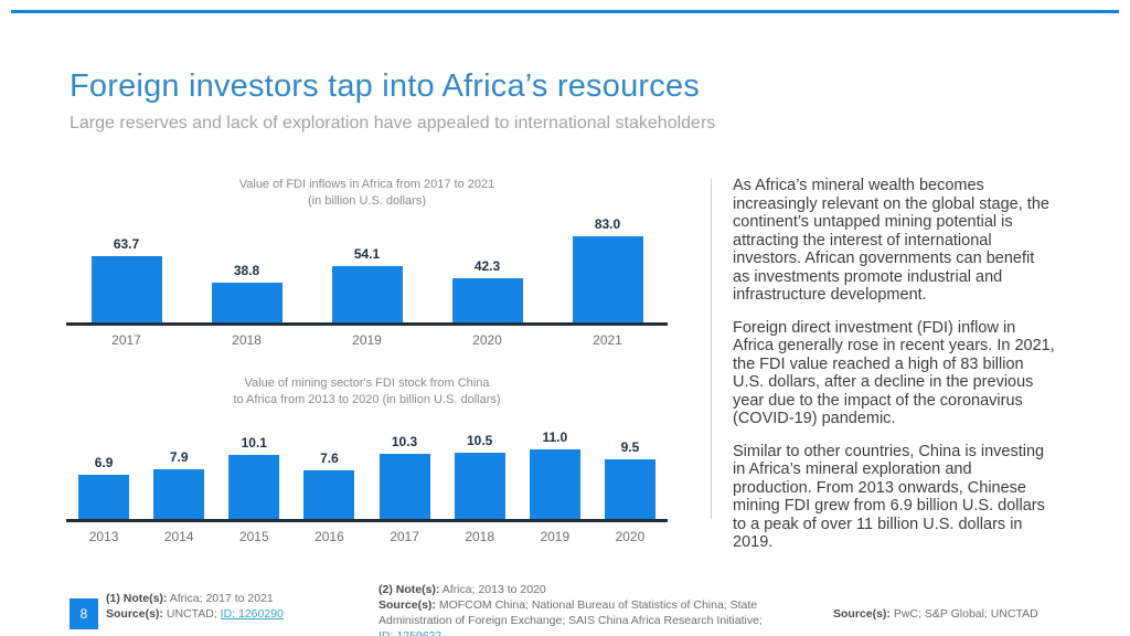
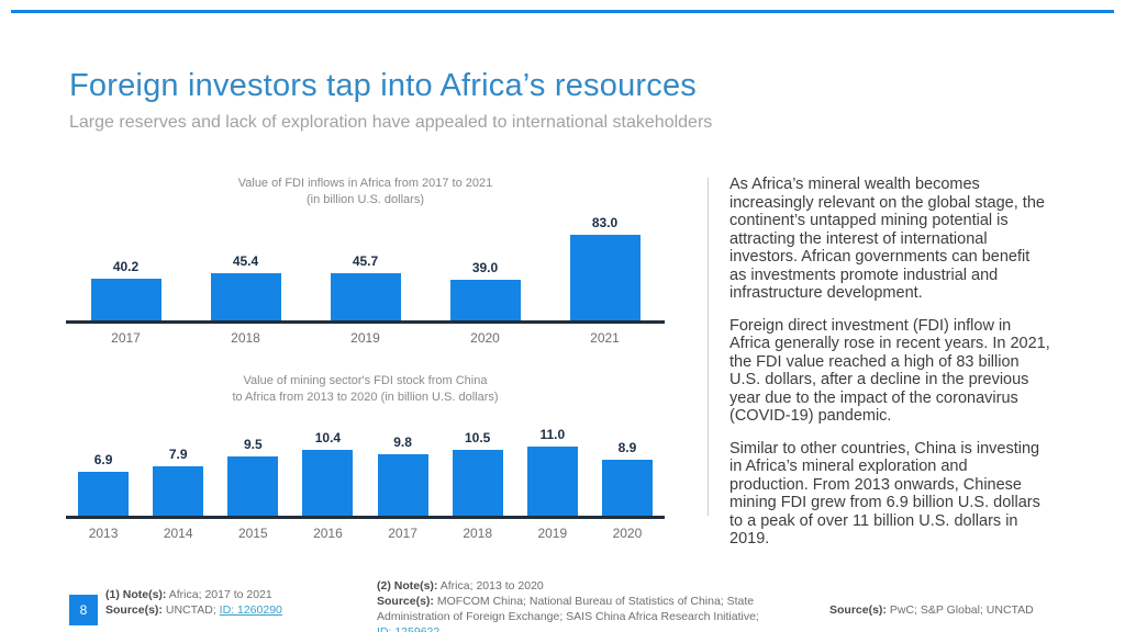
Value of FDI inflows in Africa from 2017 to 2021/2017: 63.7 -> 40.2
Value of FDI inflows in Africa from 2017 to 2021/2018: 38.8 -> 45.4
Value of FDI inflows in Africa from 2017 to 2021/2019: 54.1 -> 45.7
Value of FDI inflows in Africa from 2017 to 2021/2020: 42.3 -> 39.0
Value of mining sector's FDI stock from China/2015: 10.1 -> 9.5
Value of mining sector's FDI stock from China/2016: 7.6 -> 10.4
Value of mining sector's FDI stock from China/2017: 10.3 -> 9.8
Value of mining sector's FDI stock from China/2020: 9.5 -> 8.9
